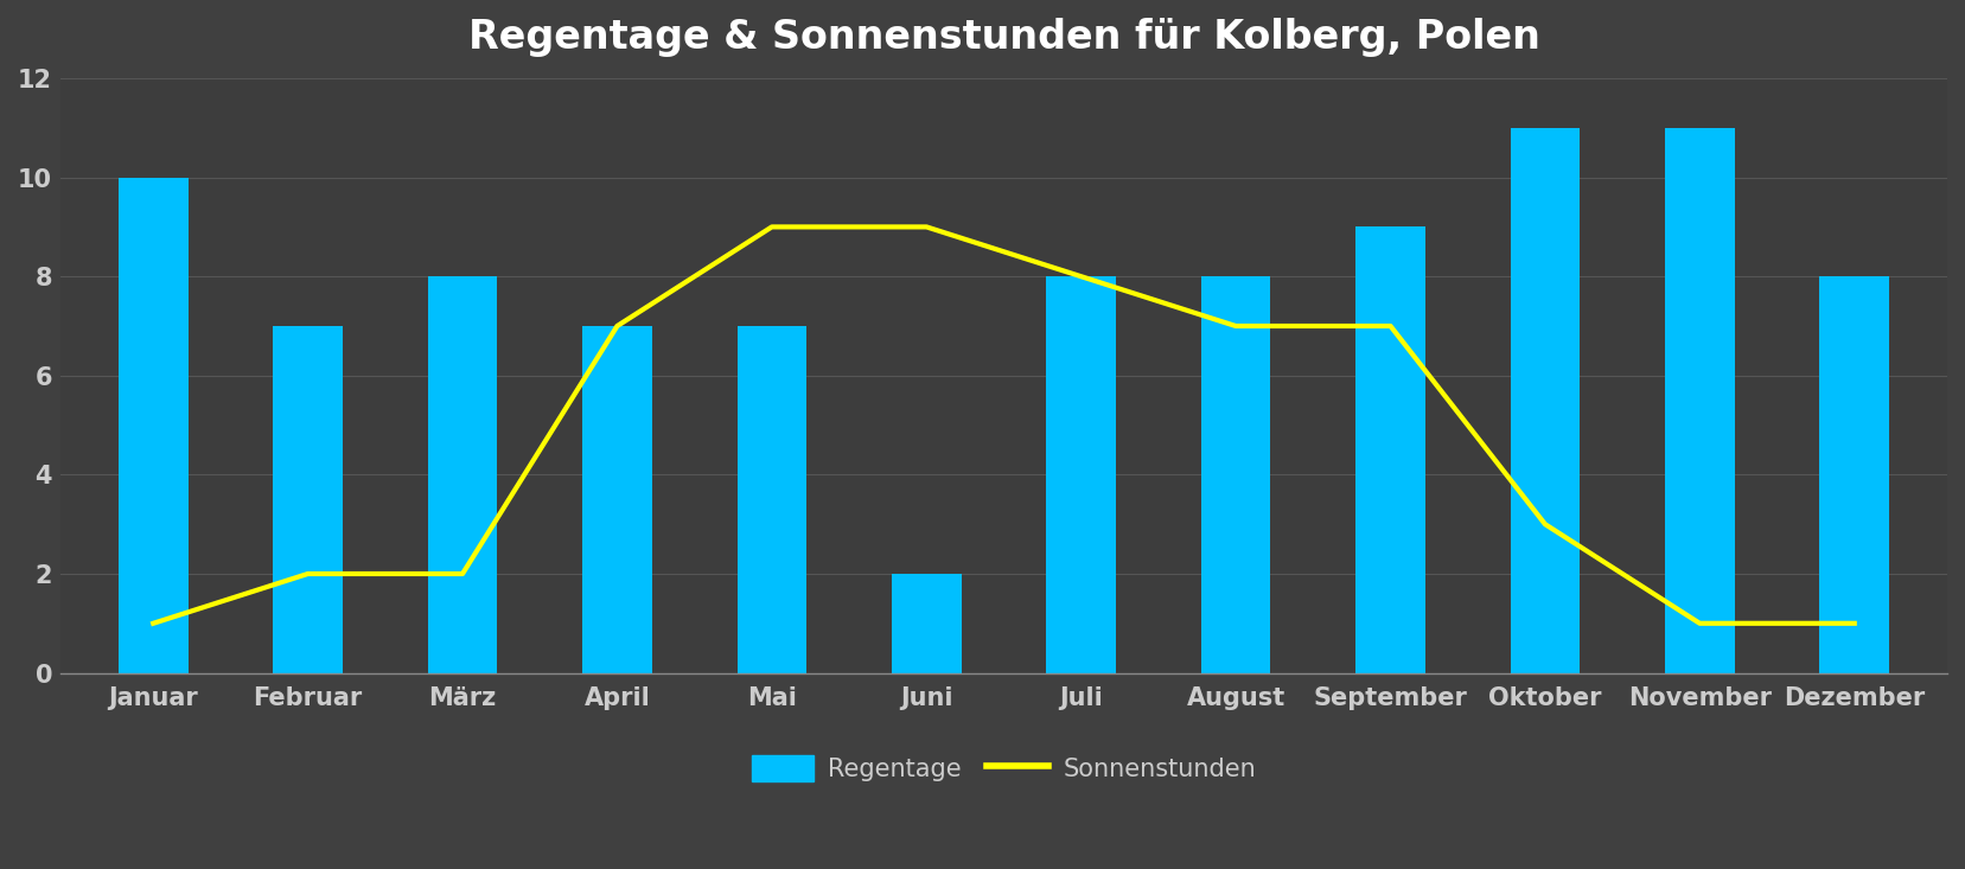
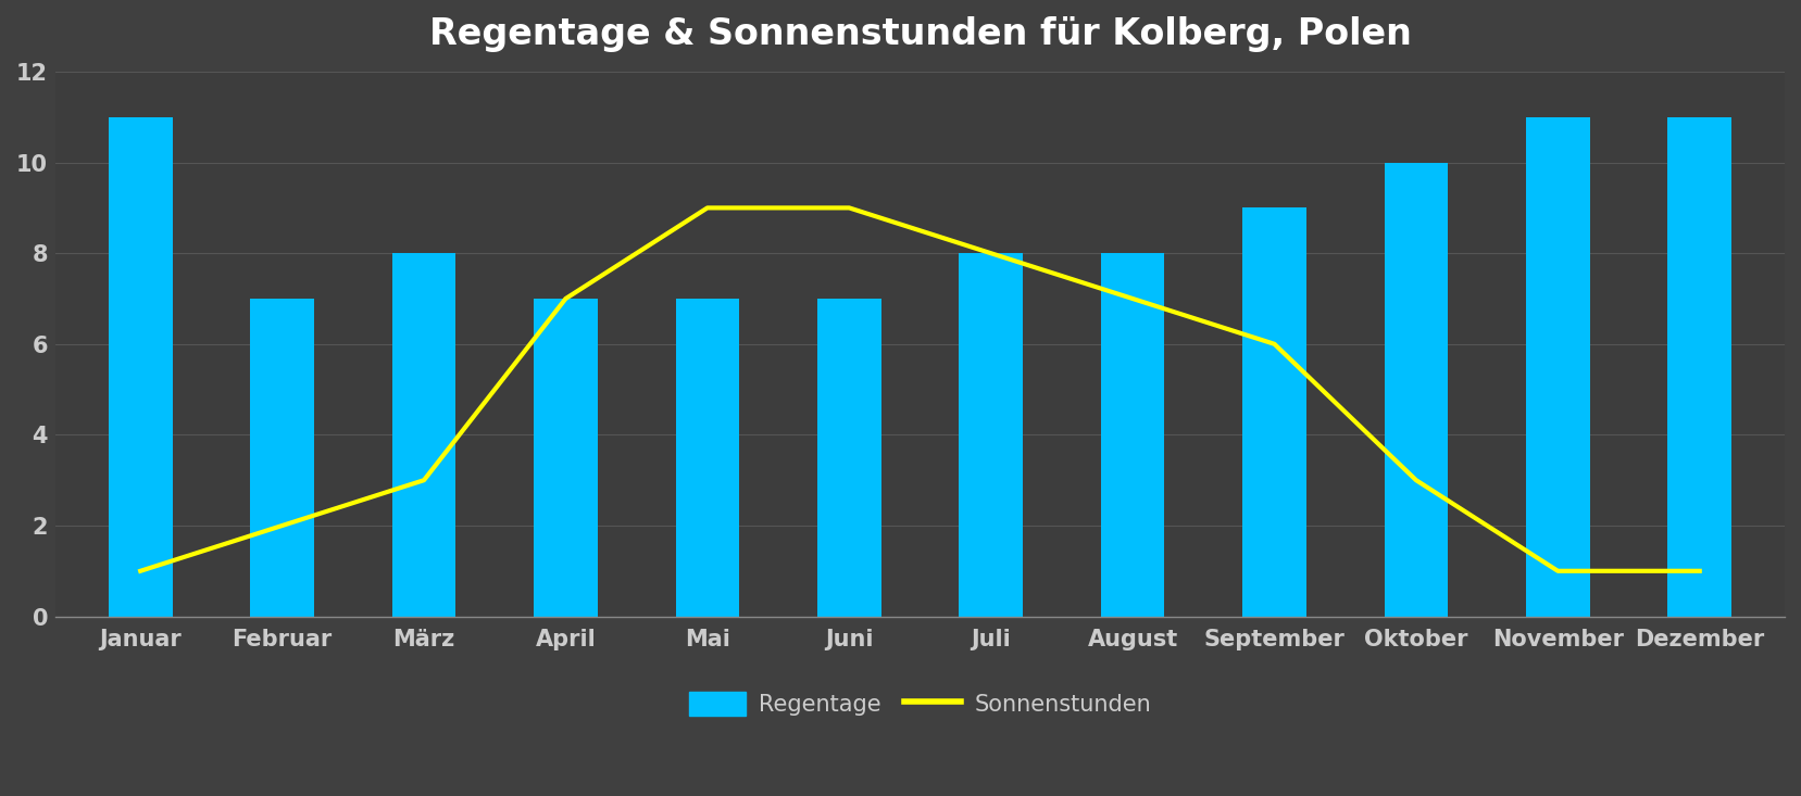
Regentage/Januar: 10 -> 11
Sonnenstunden/März: 2 -> 3
Regentage/Juni: 2 -> 7
Sonnenstunden/September: 7 -> 6
Regentage/Oktober: 11 -> 10
Regentage/Dezember: 8 -> 11
